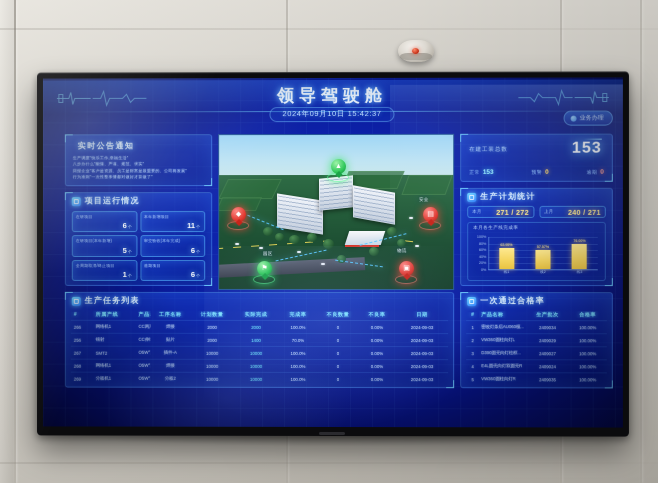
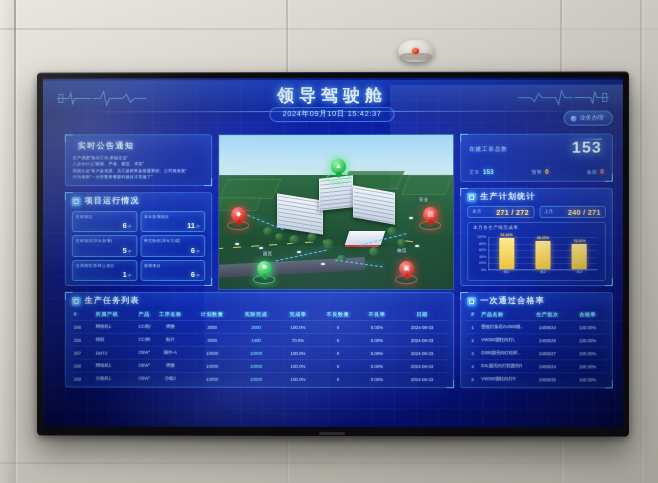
线1: 63.95% -> 94.44%
线2: 57.57% -> 86.00%
